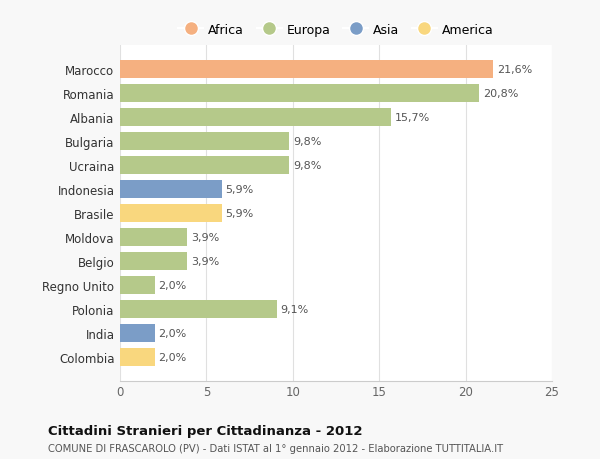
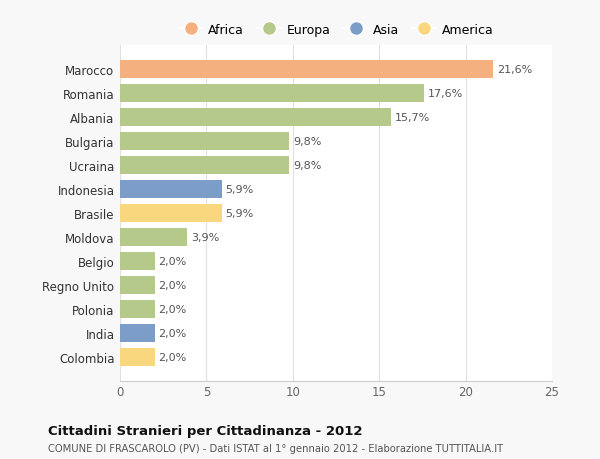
Romania: 20,8% -> 17,6%
Belgio: 3,9% -> 2,0%
Polonia: 9,1% -> 2,0%
